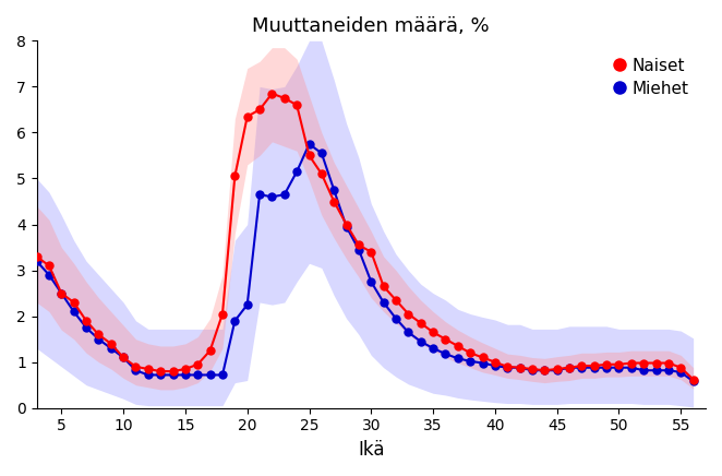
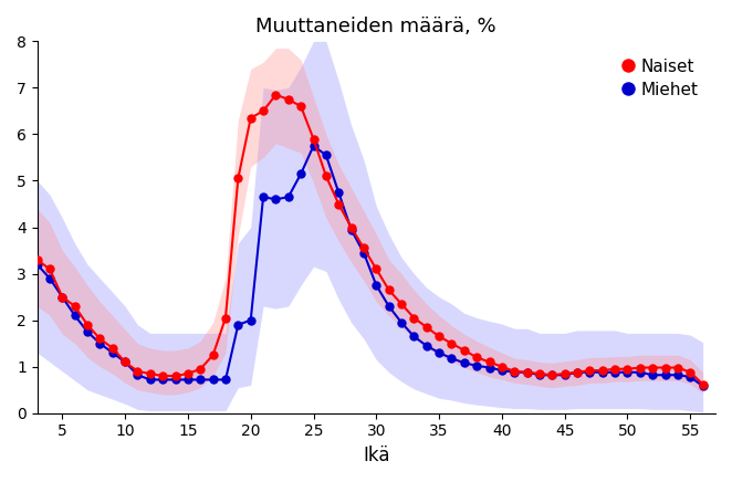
Miehet/20: 2.25 -> 2.00
Naiset/25: 5.50 -> 5.90
Naiset/30: 3.40 -> 3.10
